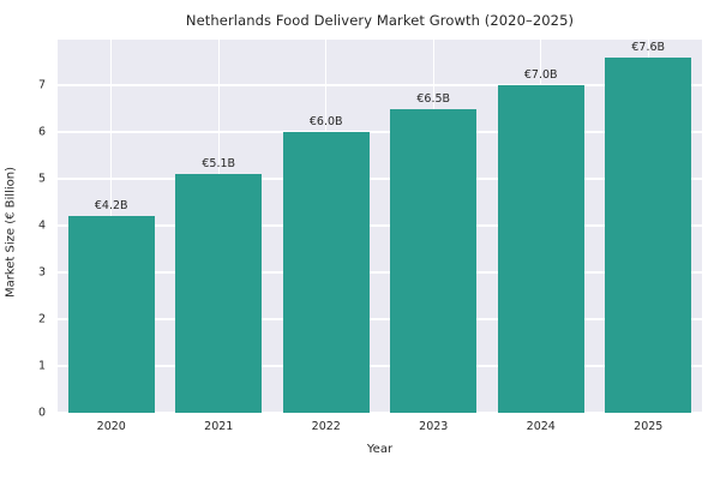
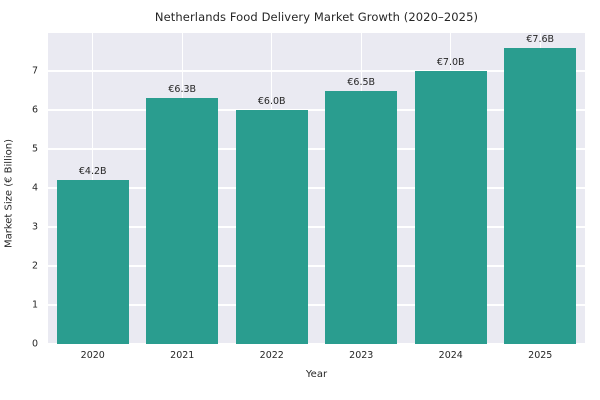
2021: €5.1B -> €6.3B
